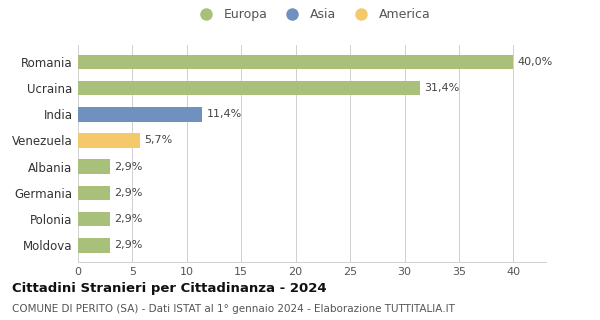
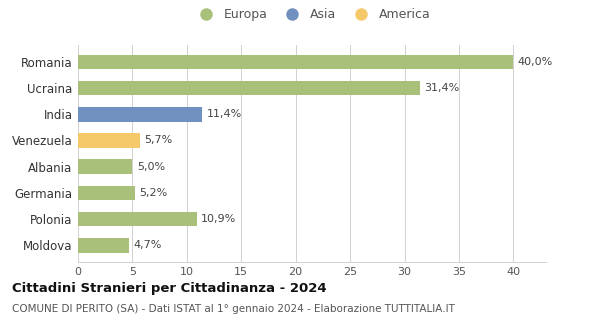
Albania: 2,9% -> 5,0%
Germania: 2,9% -> 5,2%
Polonia: 2,9% -> 10,9%
Moldova: 2,9% -> 4,7%
